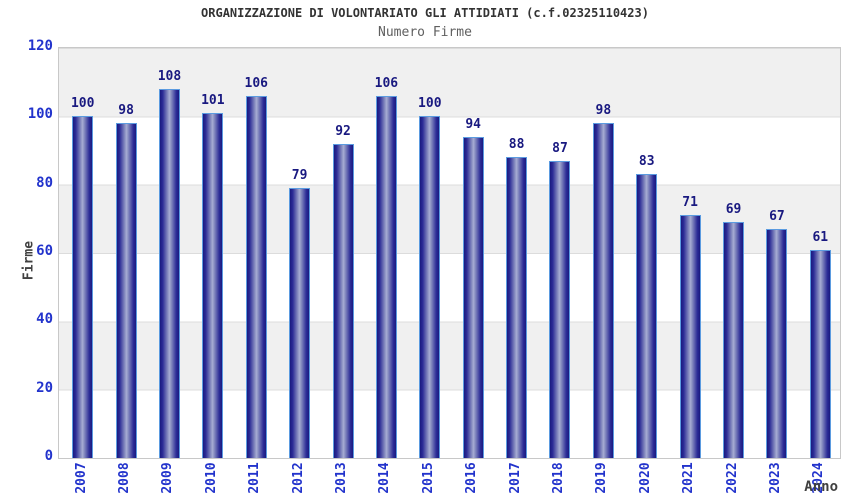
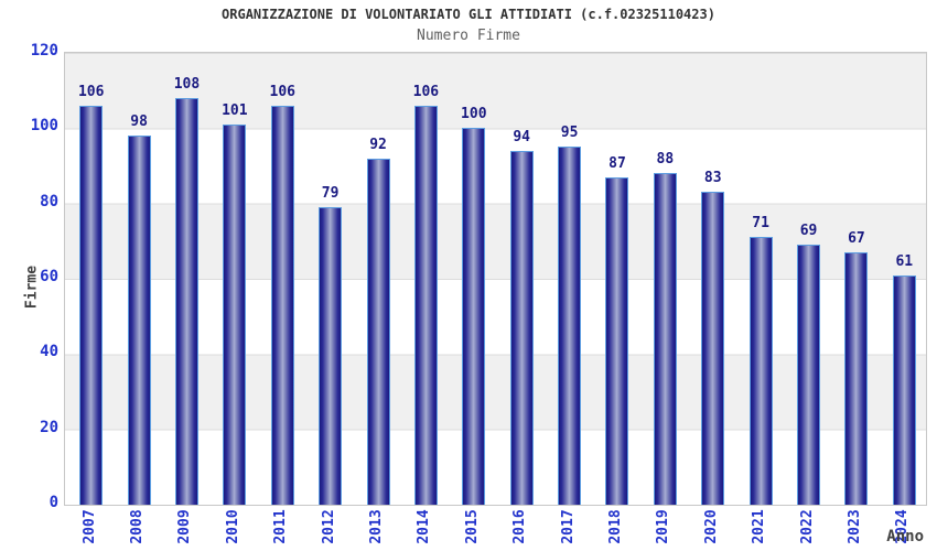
2007: 100 -> 106
2017: 88 -> 95
2019: 98 -> 88
